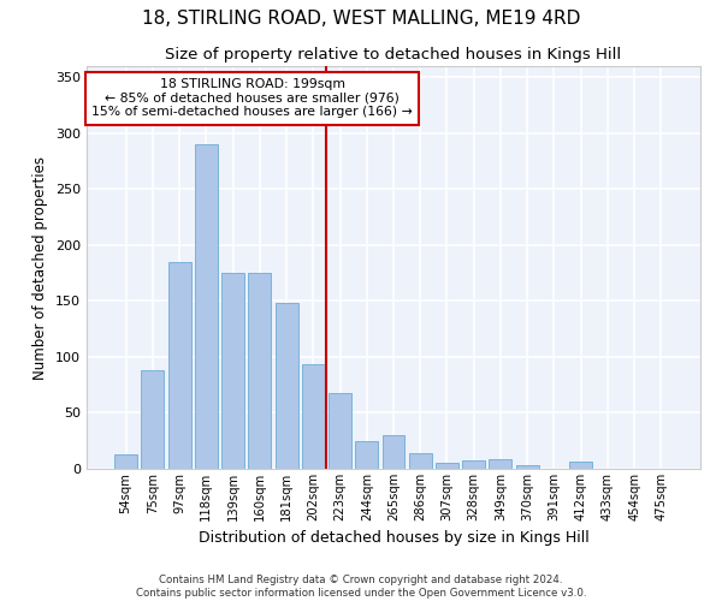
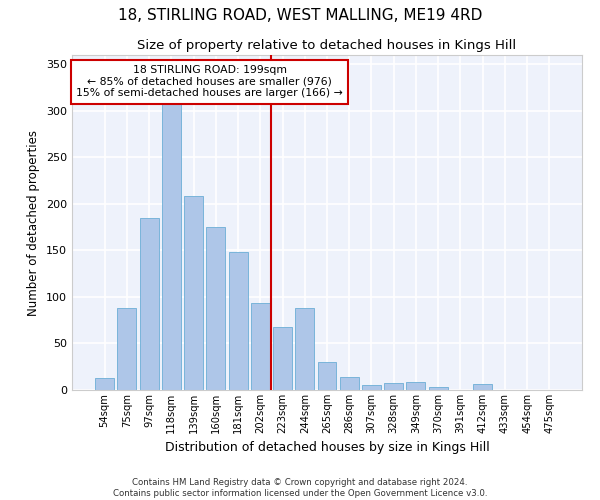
118sqm: 290 -> 310
139sqm: 175 -> 208
244sqm: 25 -> 88
